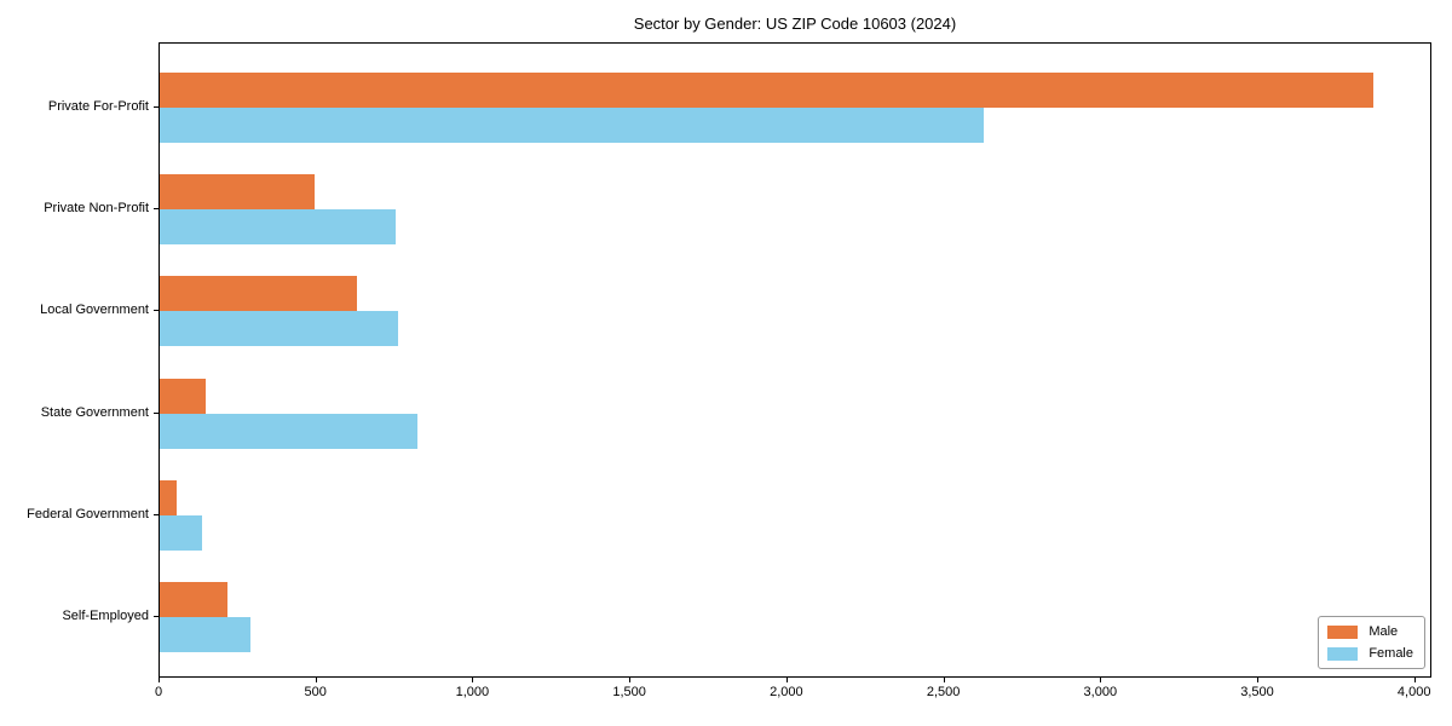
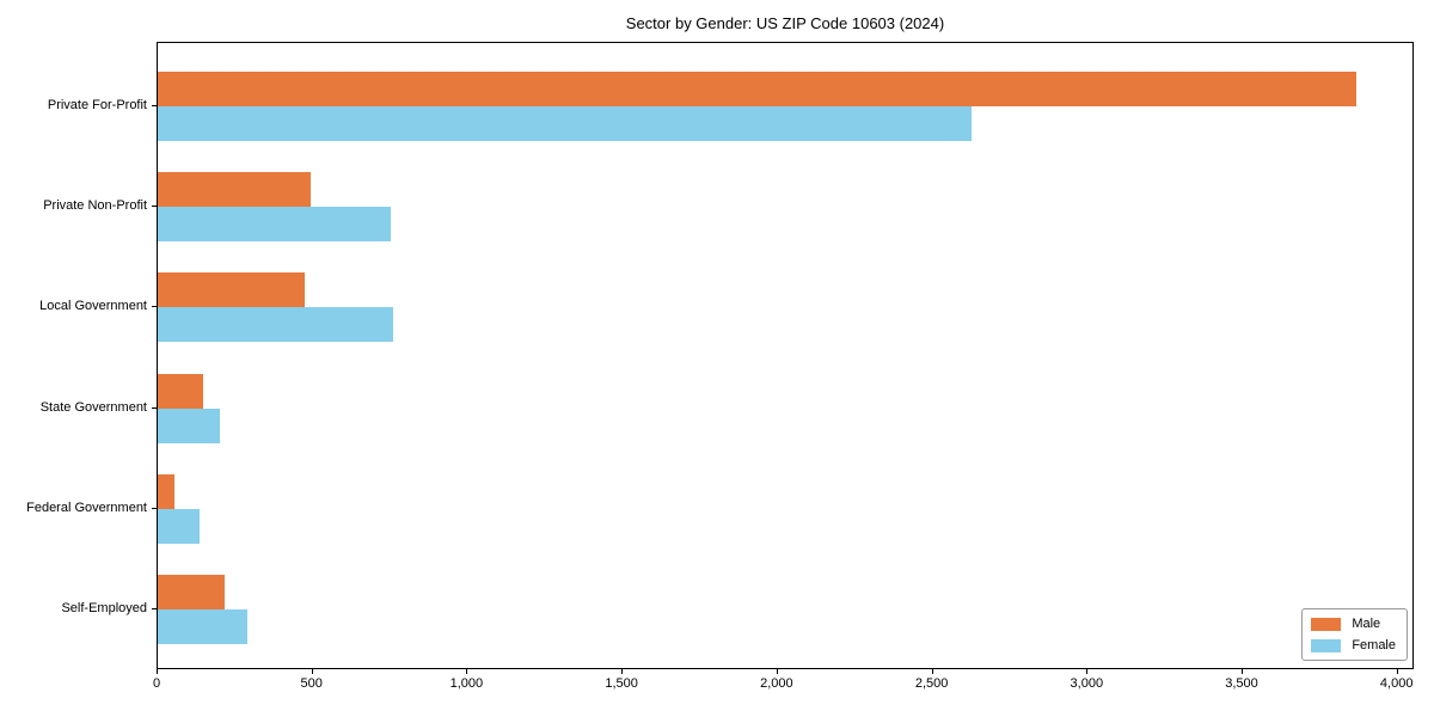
Male/Local Government: 630 -> 480
Female/State Government: 820 -> 200
